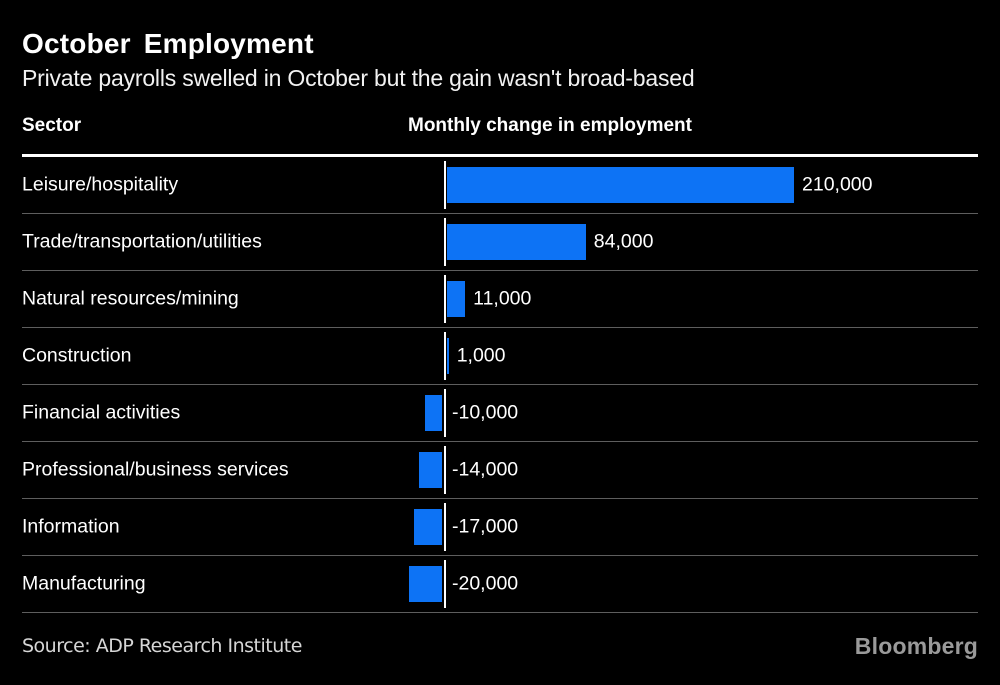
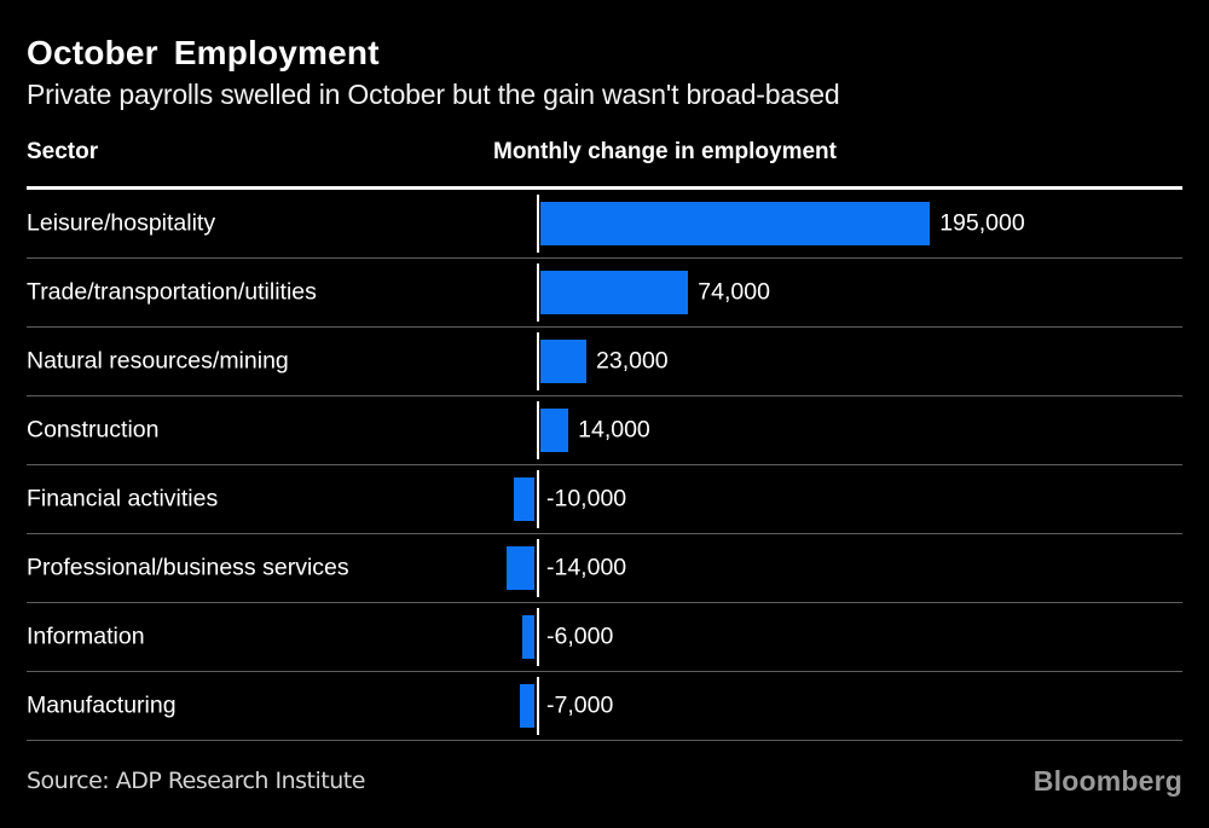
Leisure/hospitality: 210,000 -> 195,000
Trade/transportation/utilities: 84,000 -> 74,000
Natural resources/mining: 11,000 -> 23,000
Construction: 1,000 -> 14,000
Information: -17,000 -> -6,000
Manufacturing: -20,000 -> -7,000
